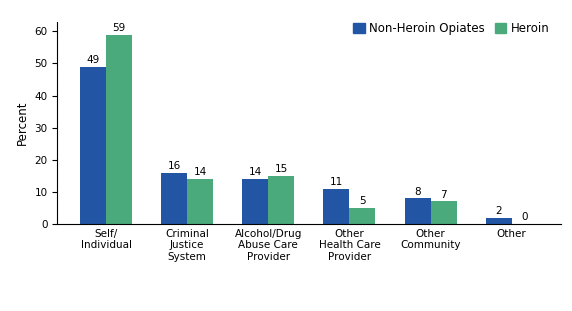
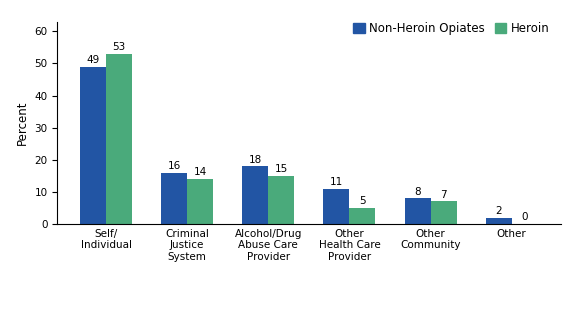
Heroin/Self/ Individual: 59 -> 53
Non-Heroin Opiates/Alcohol/Drug Abuse Care Provider: 14 -> 18
